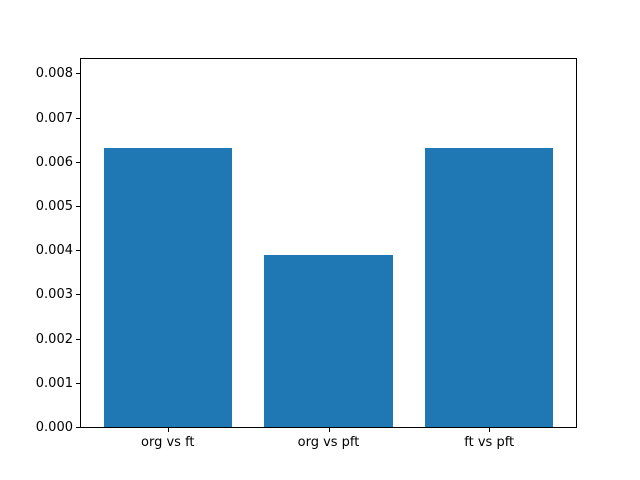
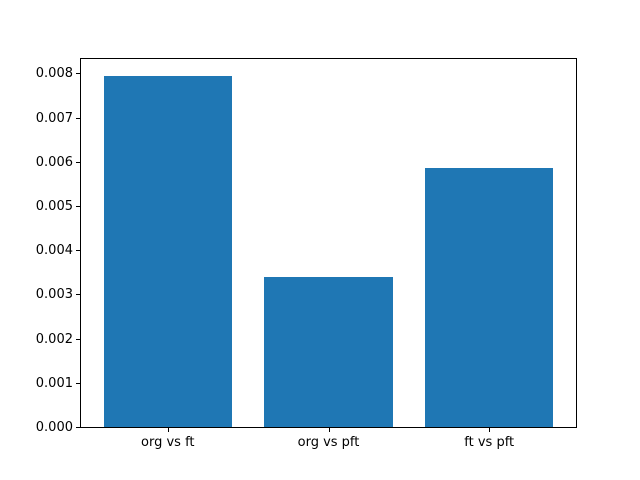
org vs ft: 0.0063 -> 0.0079
org vs pft: 0.0039 -> 0.0034
ft vs pft: 0.0063 -> 0.0059
